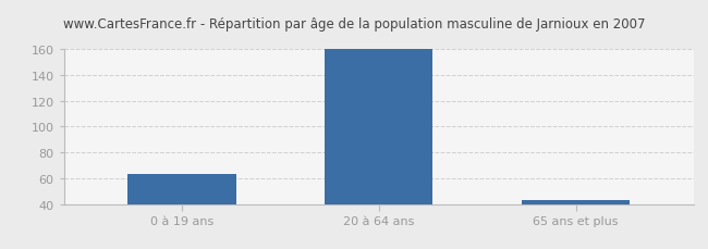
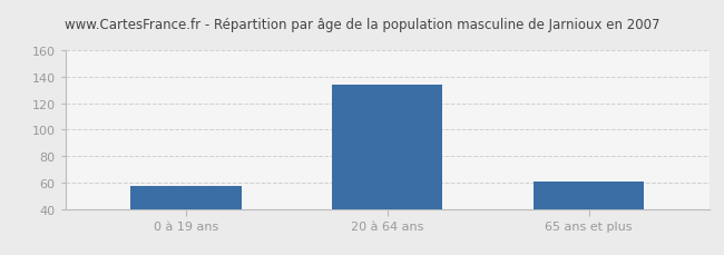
0 à 19 ans: 63 -> 57
20 à 64 ans: 160 -> 134
65 ans et plus: 43 -> 61
